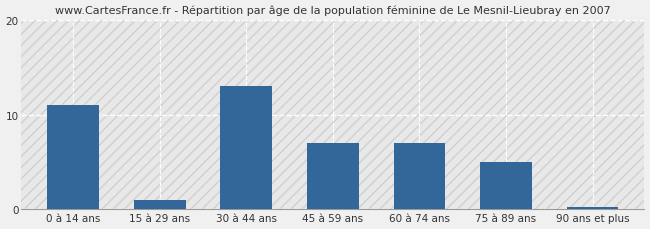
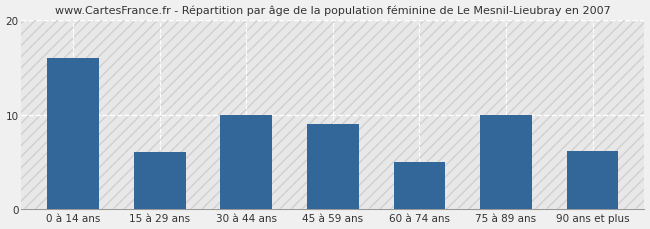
0 à 14 ans: 11.0 -> 16.0
15 à 29 ans: 1.0 -> 6.0
30 à 44 ans: 13.0 -> 10.0
45 à 59 ans: 7.0 -> 9.0
60 à 74 ans: 7.0 -> 5.0
75 à 89 ans: 5.0 -> 10.0
90 ans et plus: 0.2 -> 6.2
